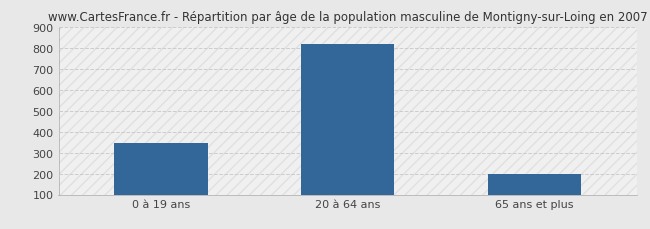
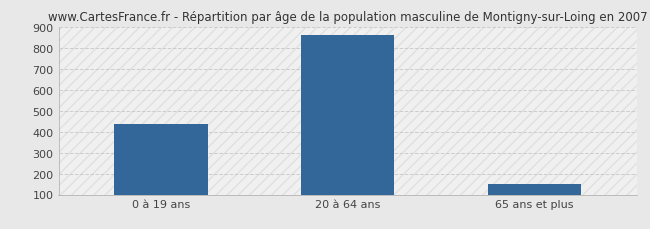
0 à 19 ans: 344 -> 435
20 à 64 ans: 817 -> 860
65 ans et plus: 196 -> 150
